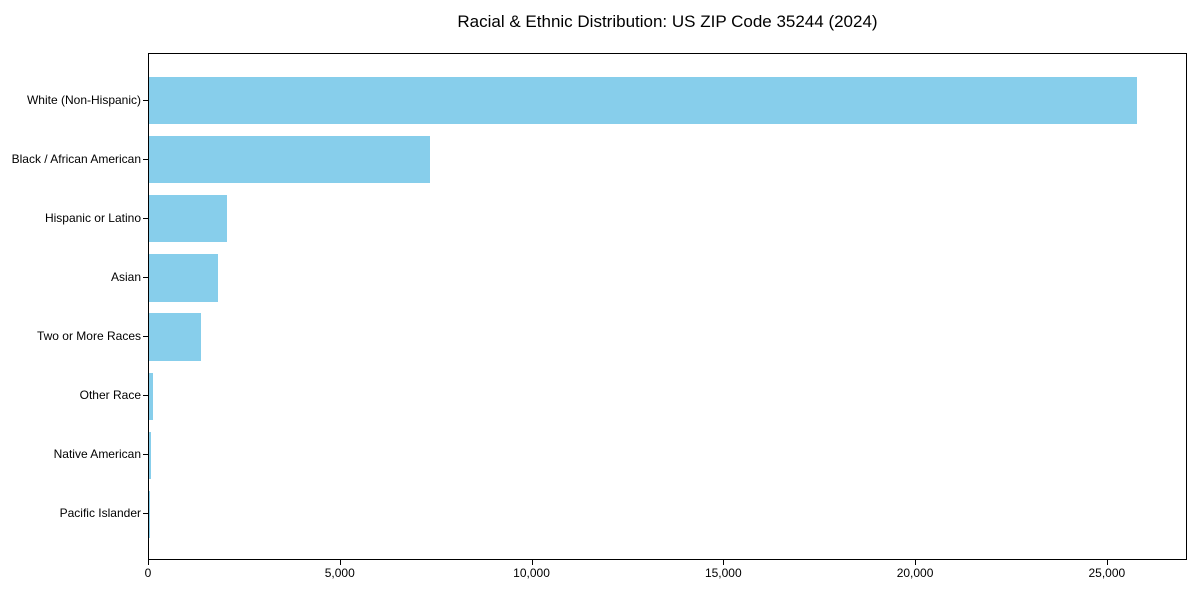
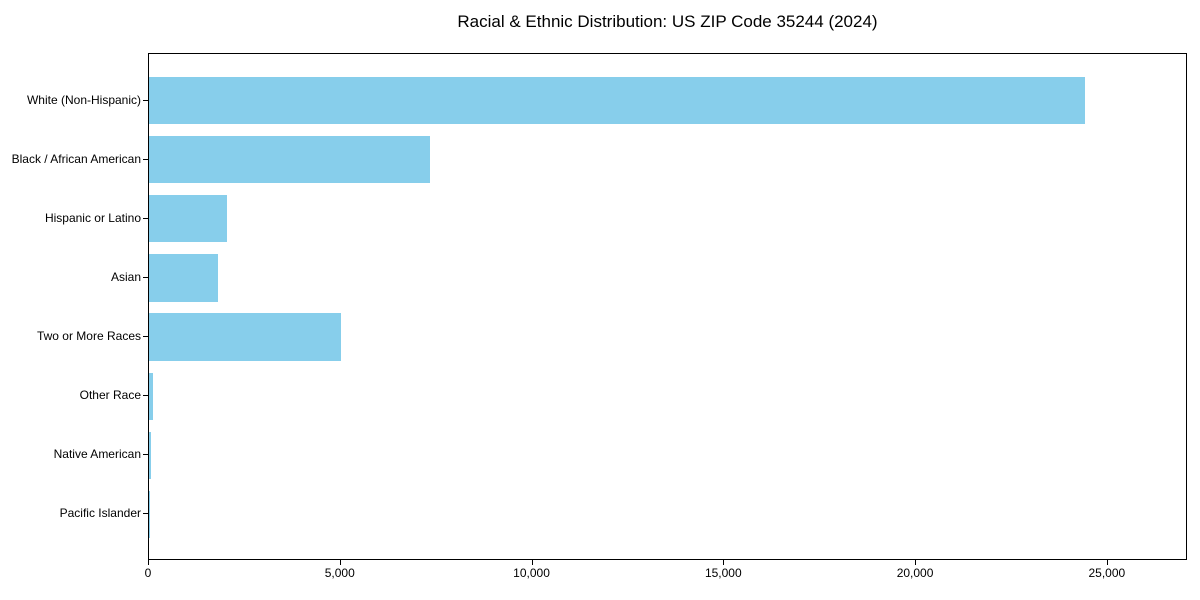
White (Non-Hispanic): 25800 -> 24400
Two or More Races: 1400 -> 5000
